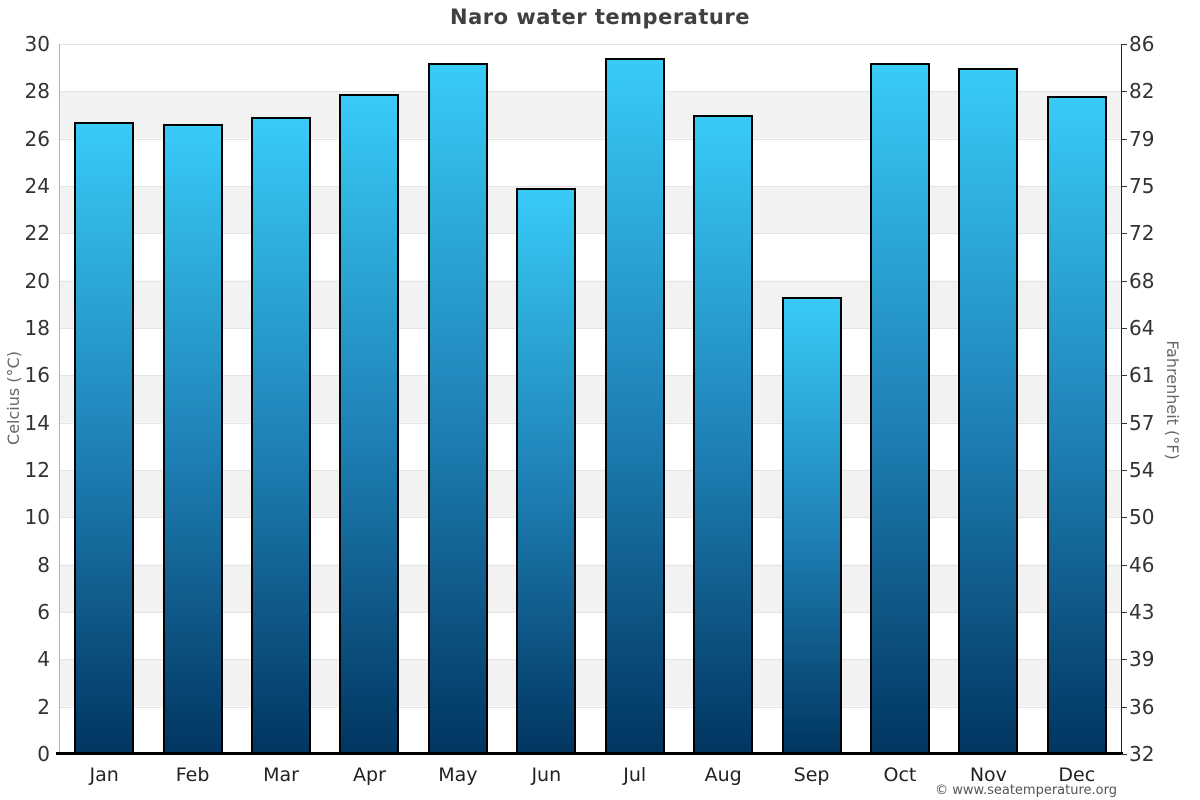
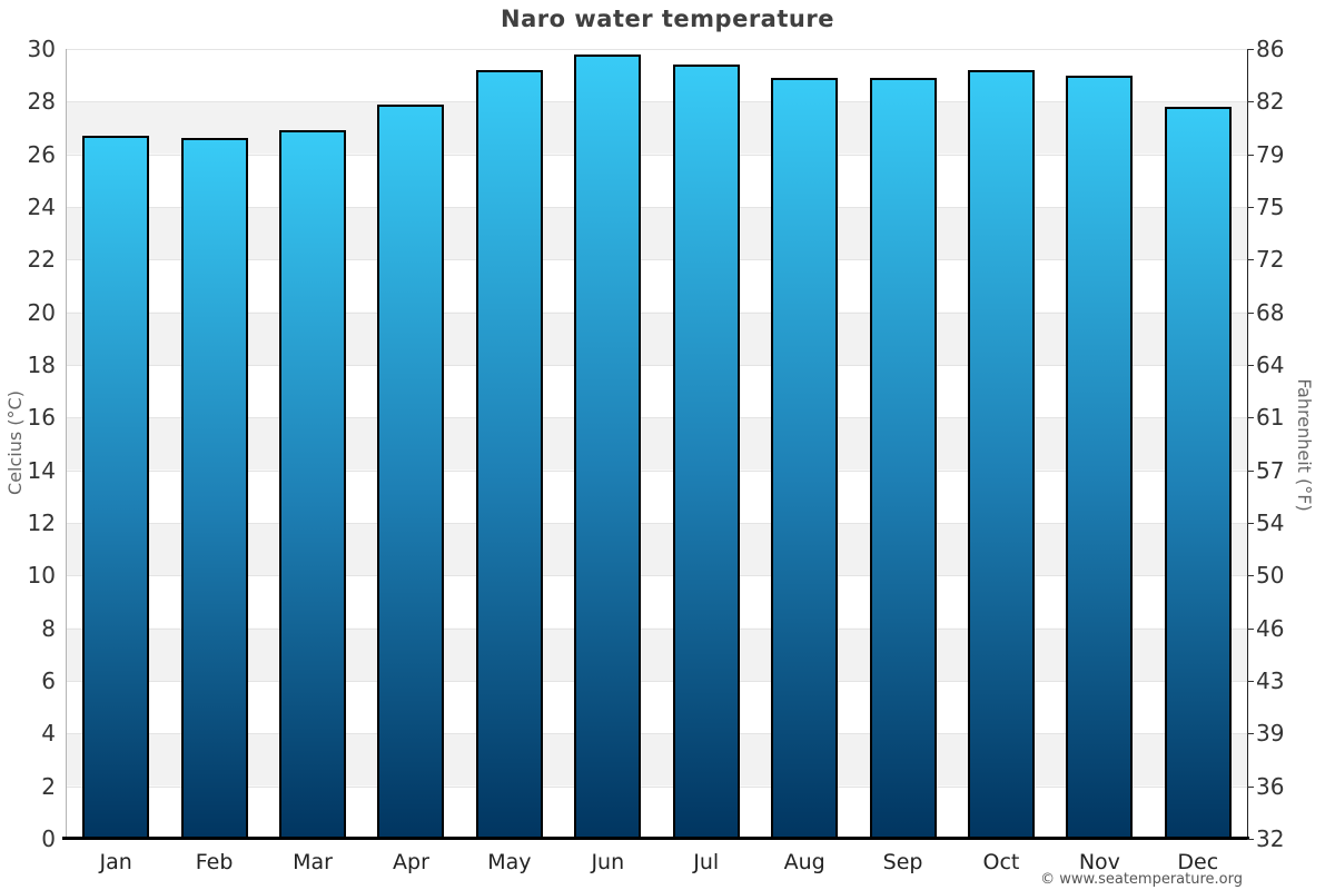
Jun: 23.9 -> 29.8
Aug: 27.0 -> 28.9
Sep: 19.3 -> 28.9
